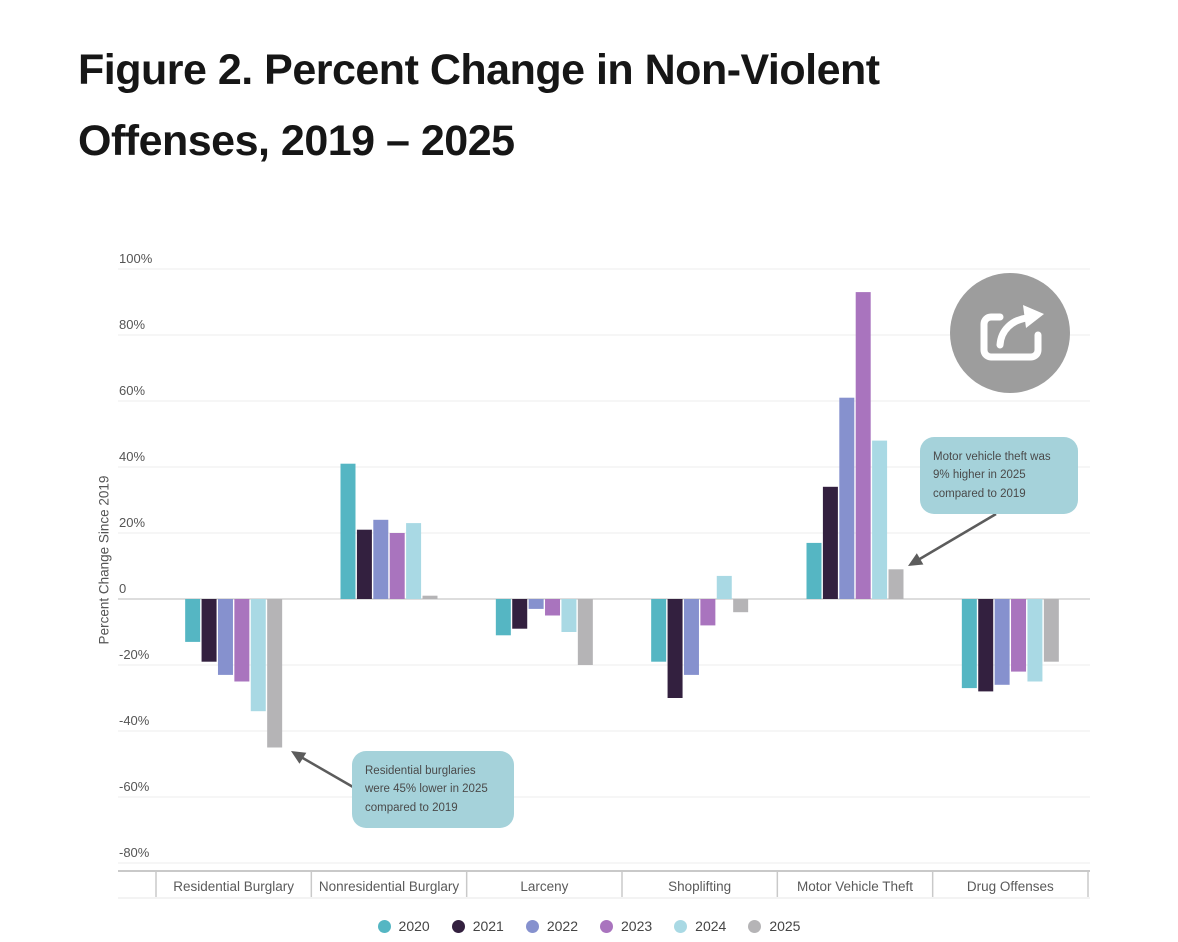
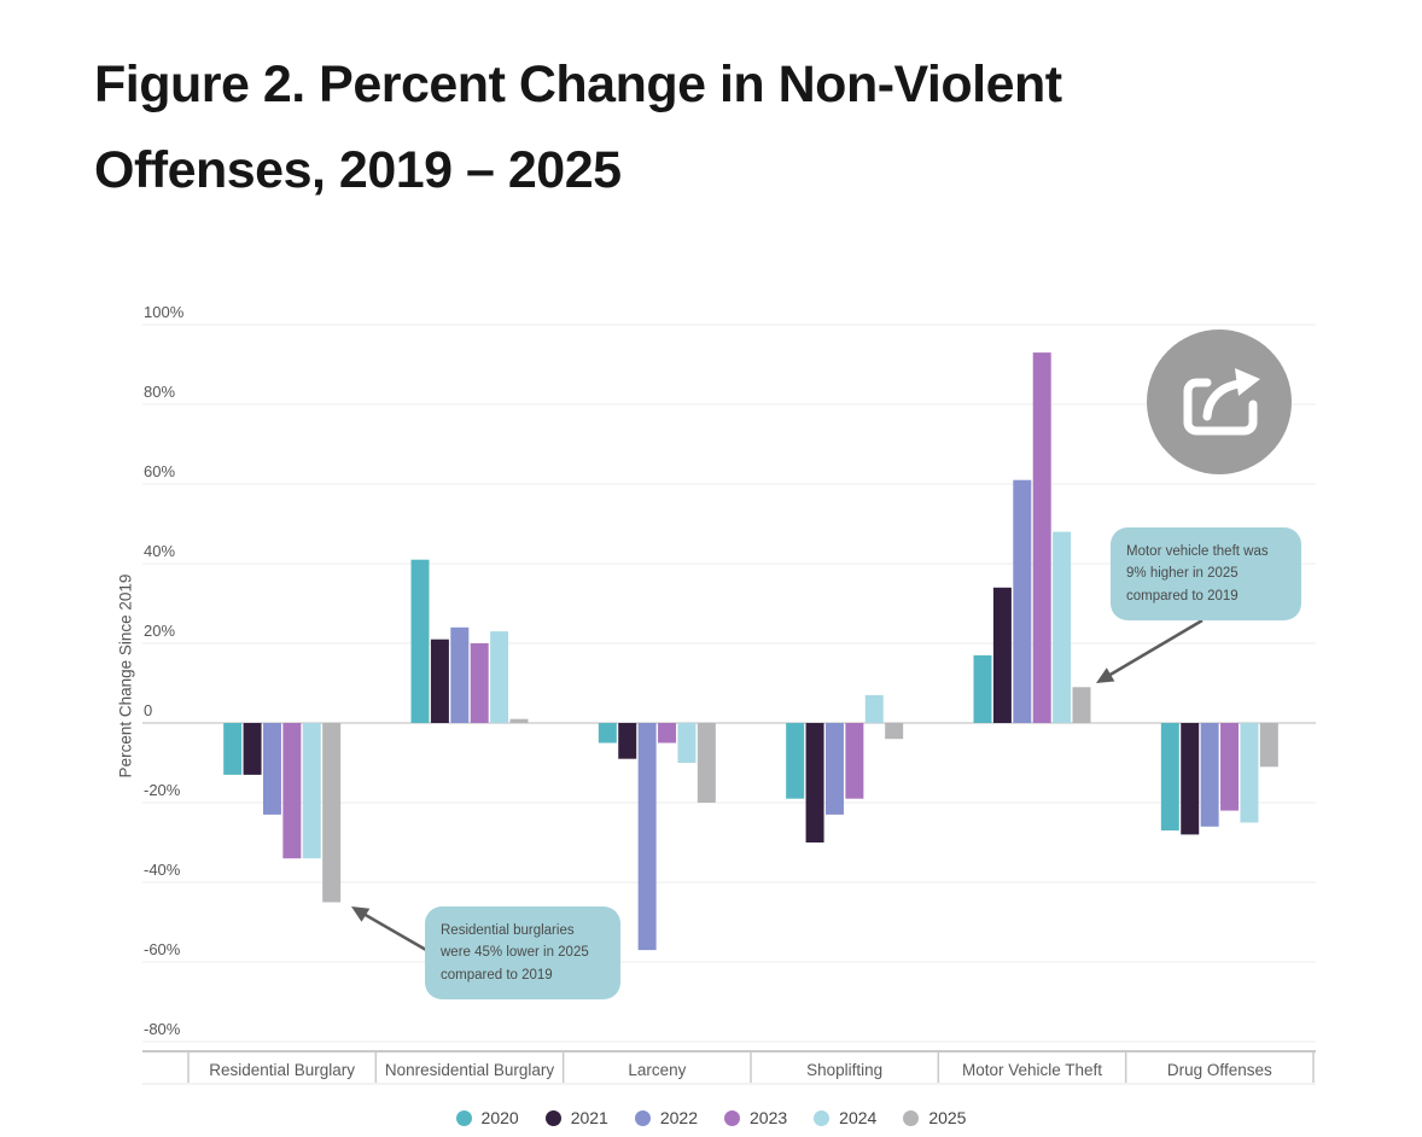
2021/Residential Burglary: -19% -> -13%
2023/Residential Burglary: -25% -> -34%
2020/Larceny: -11% -> -5%
2022/Larceny: -3% -> -57%
2023/Shoplifting: -8% -> -19%
2025/Drug Offenses: -19% -> -11%
